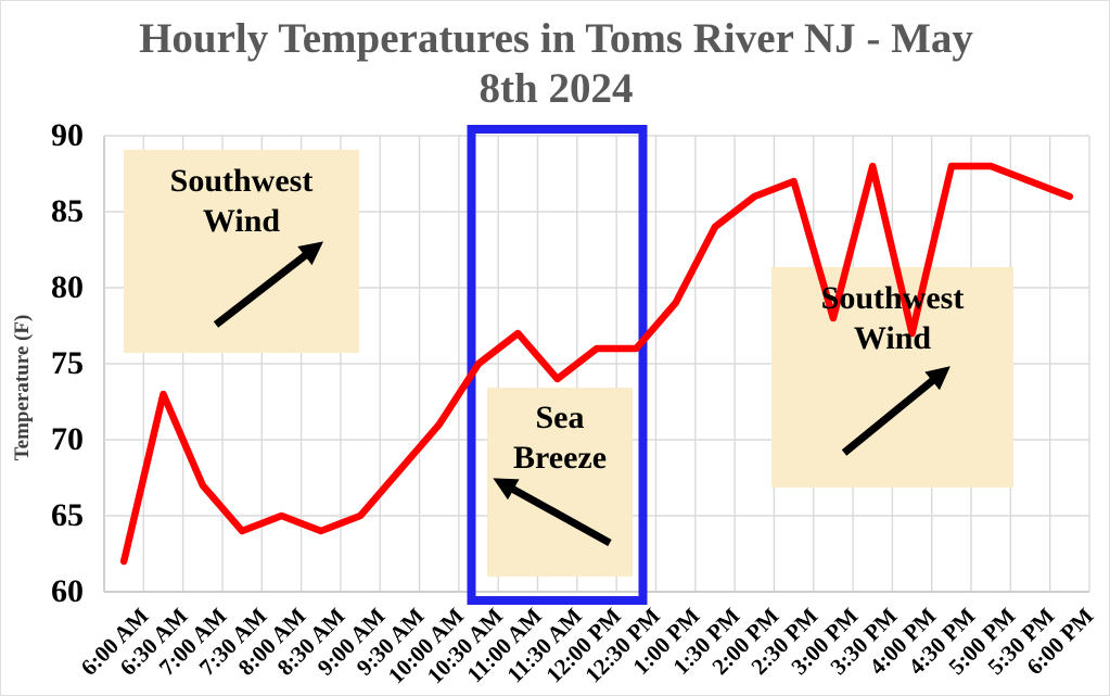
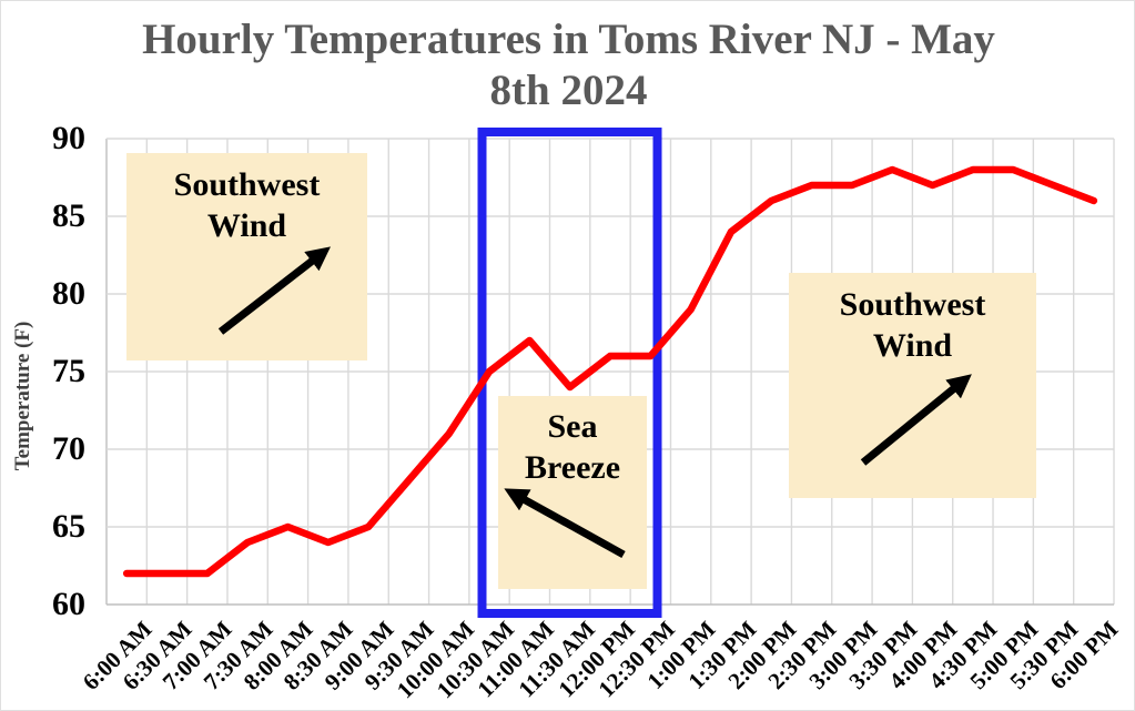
6:30 AM: 73 -> 62
7:00 AM: 67 -> 62
3:00 PM: 78 -> 87
4:00 PM: 77 -> 87
